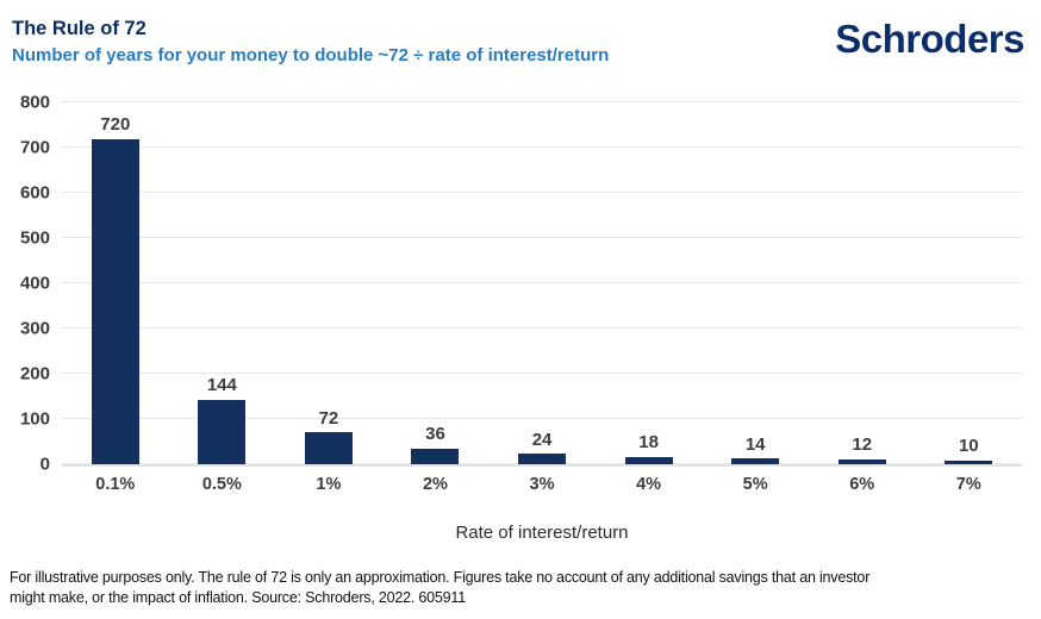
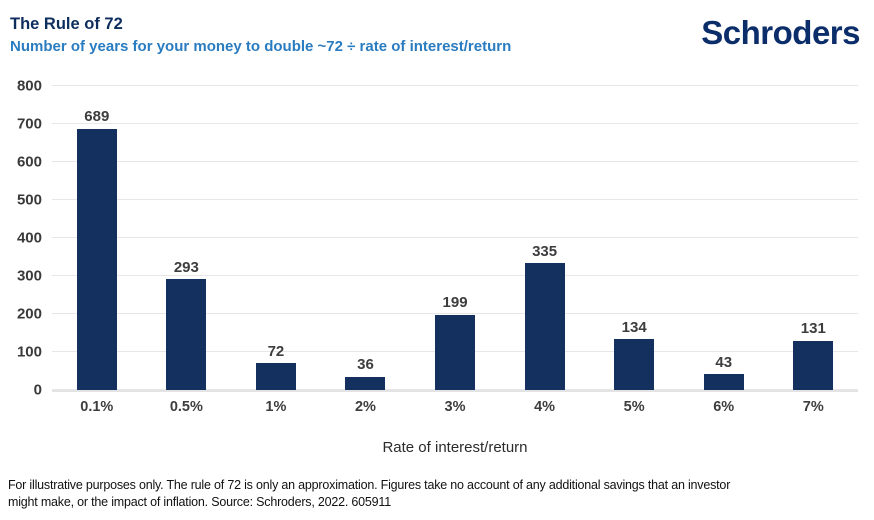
0.1%: 720 -> 689
0.5%: 144 -> 293
3%: 24 -> 199
4%: 18 -> 335
5%: 14 -> 134
6%: 12 -> 43
7%: 10 -> 131
